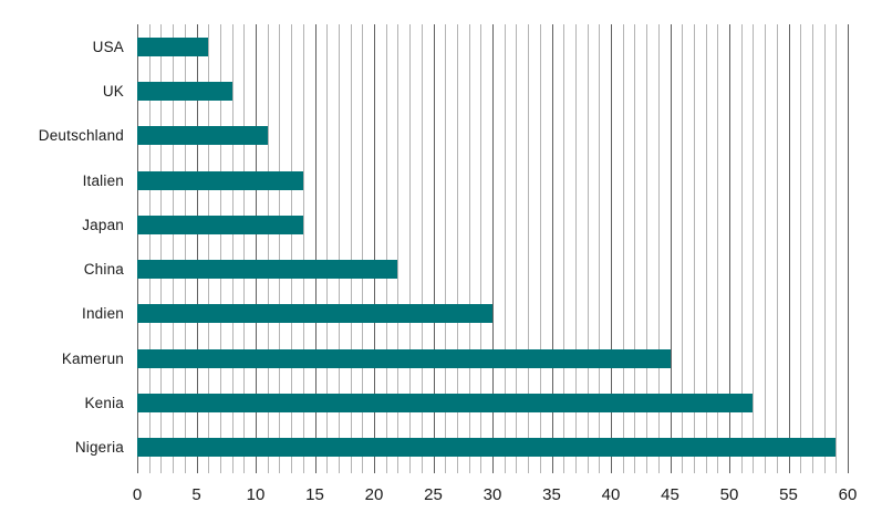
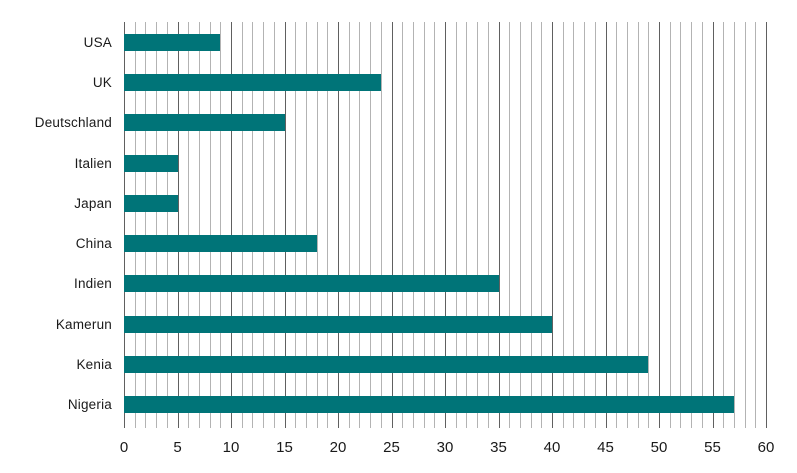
USA: 6 -> 9
UK: 8 -> 24
Deutschland: 11 -> 15
Italien: 14 -> 5
Japan: 14 -> 5
China: 22 -> 18
Indien: 30 -> 35
Kamerun: 45 -> 40
Kenia: 52 -> 49
Nigeria: 59 -> 57
